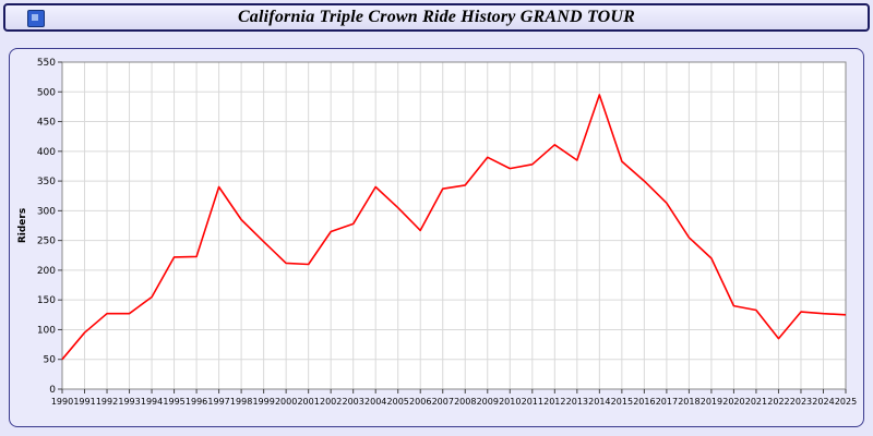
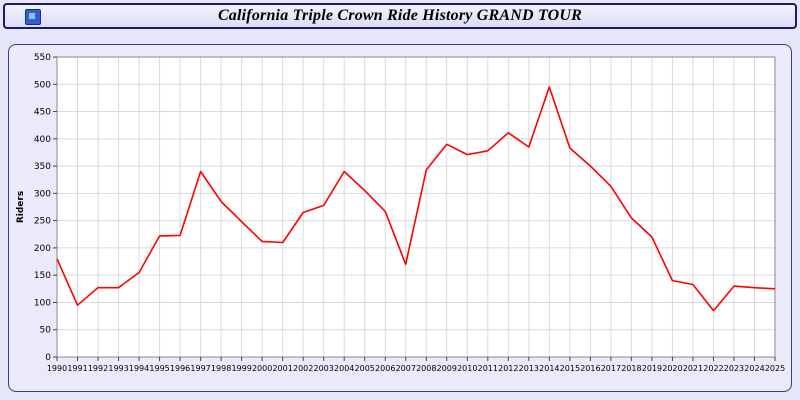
1990: 50 -> 180
2007: 340 -> 170
